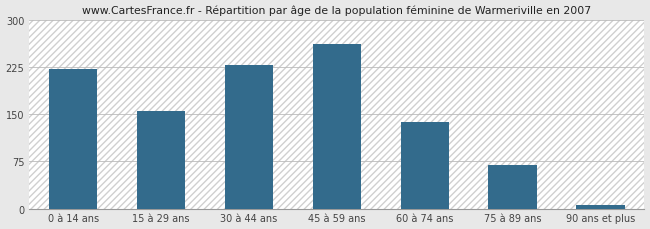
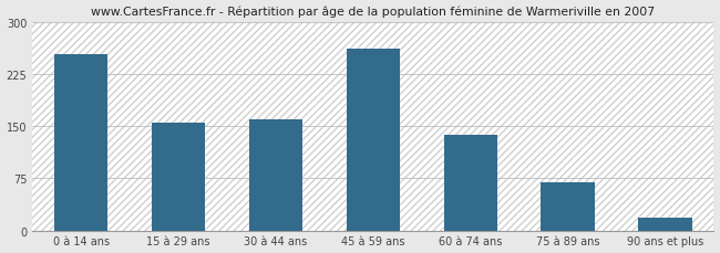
0 à 14 ans: 222 -> 254
30 à 44 ans: 228 -> 160
90 ans et plus: 5 -> 18
